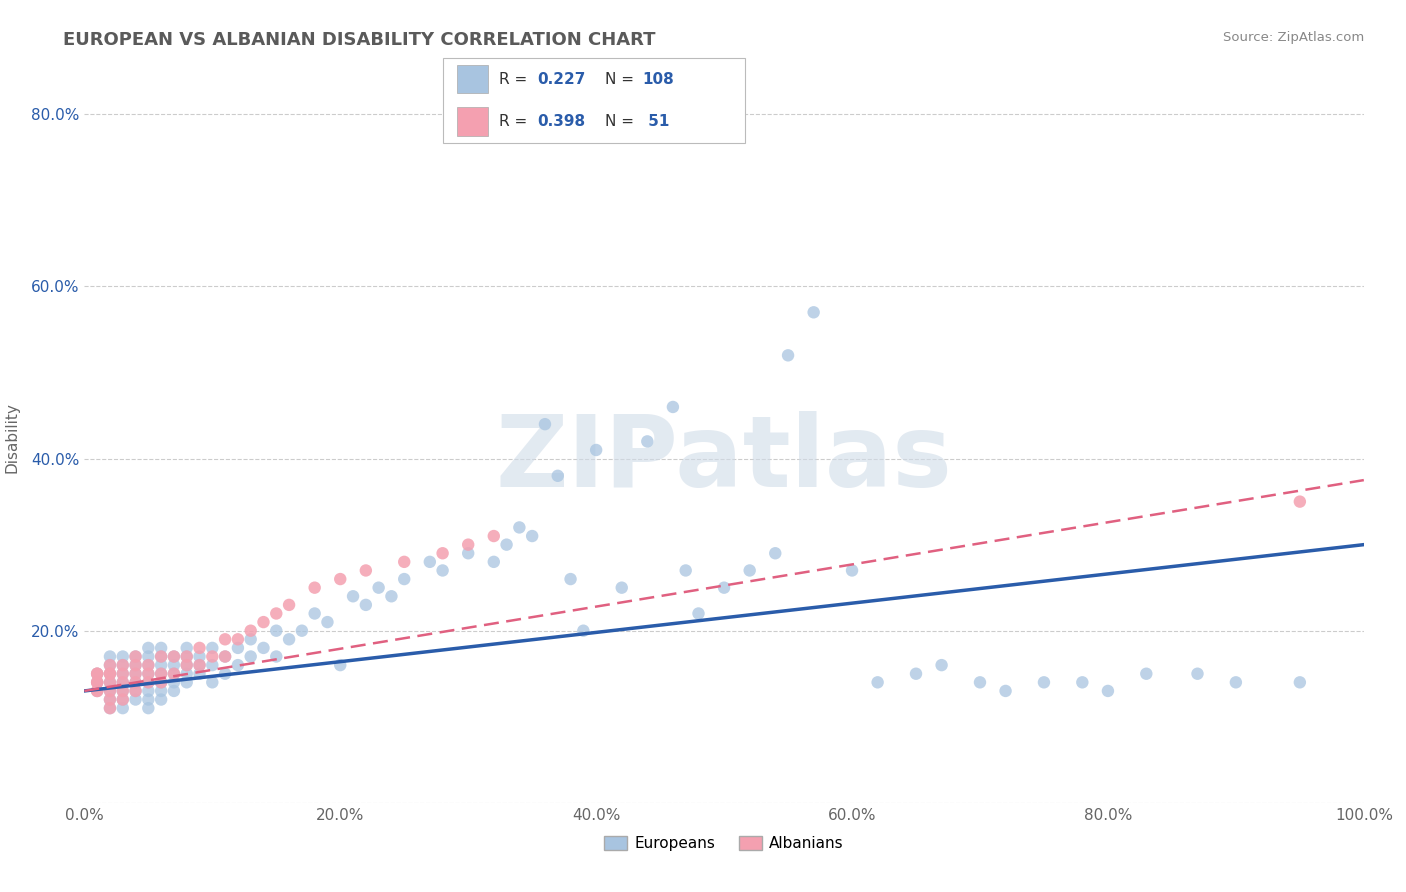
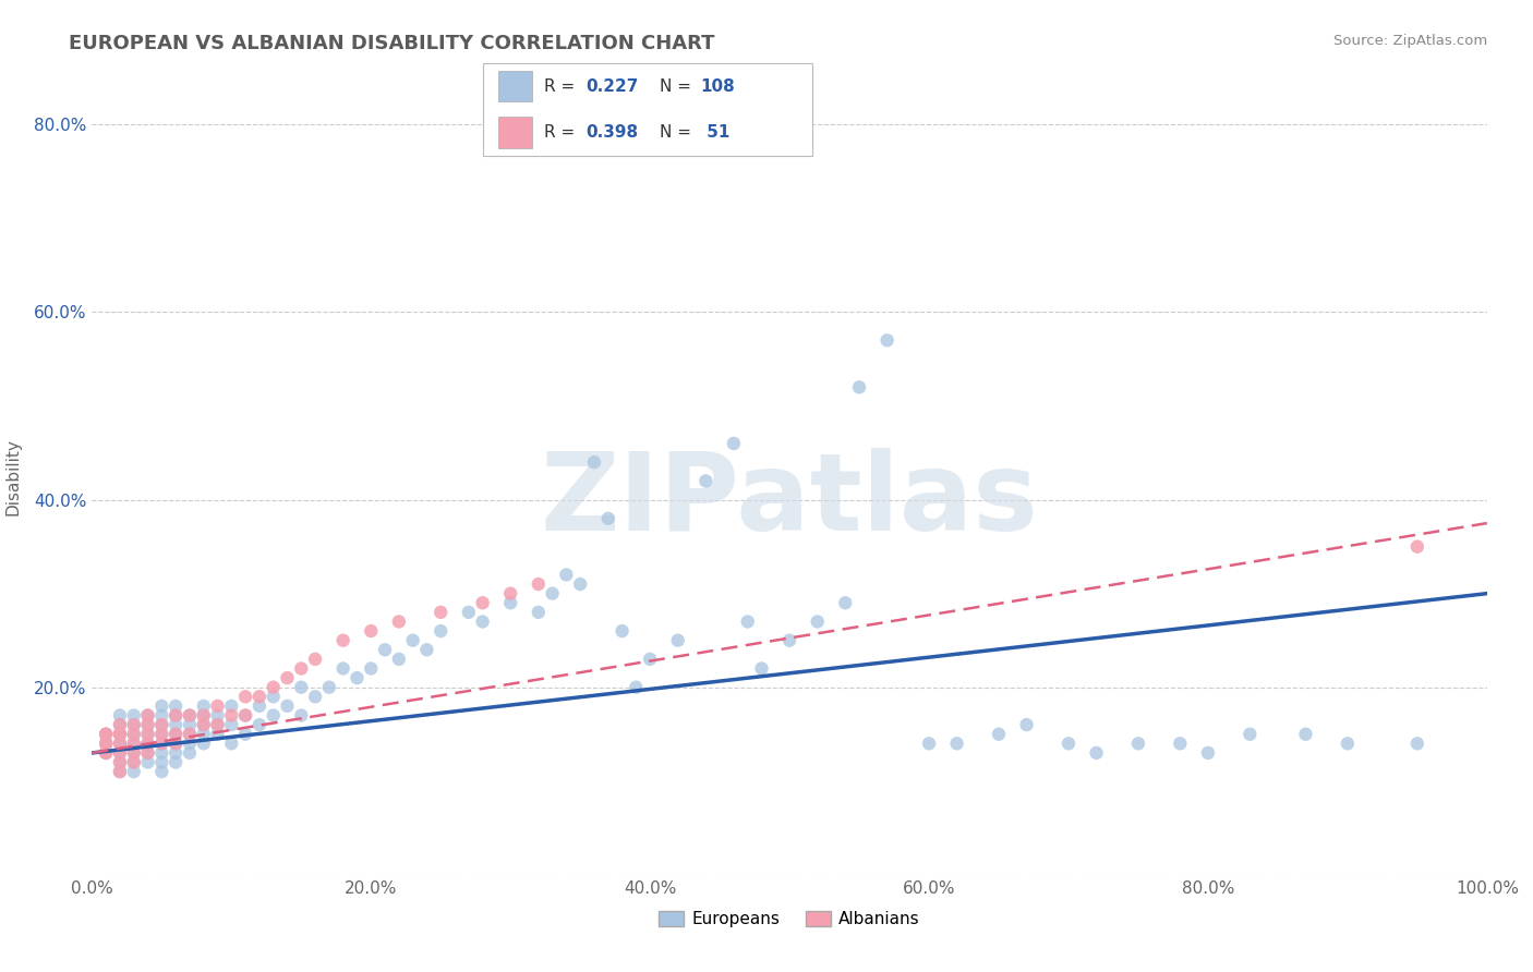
Europeans/20.0%: 16% -> 22%
Europeans/40.0%: 41% -> 23%
Europeans/60.0%: 27% -> 14%
